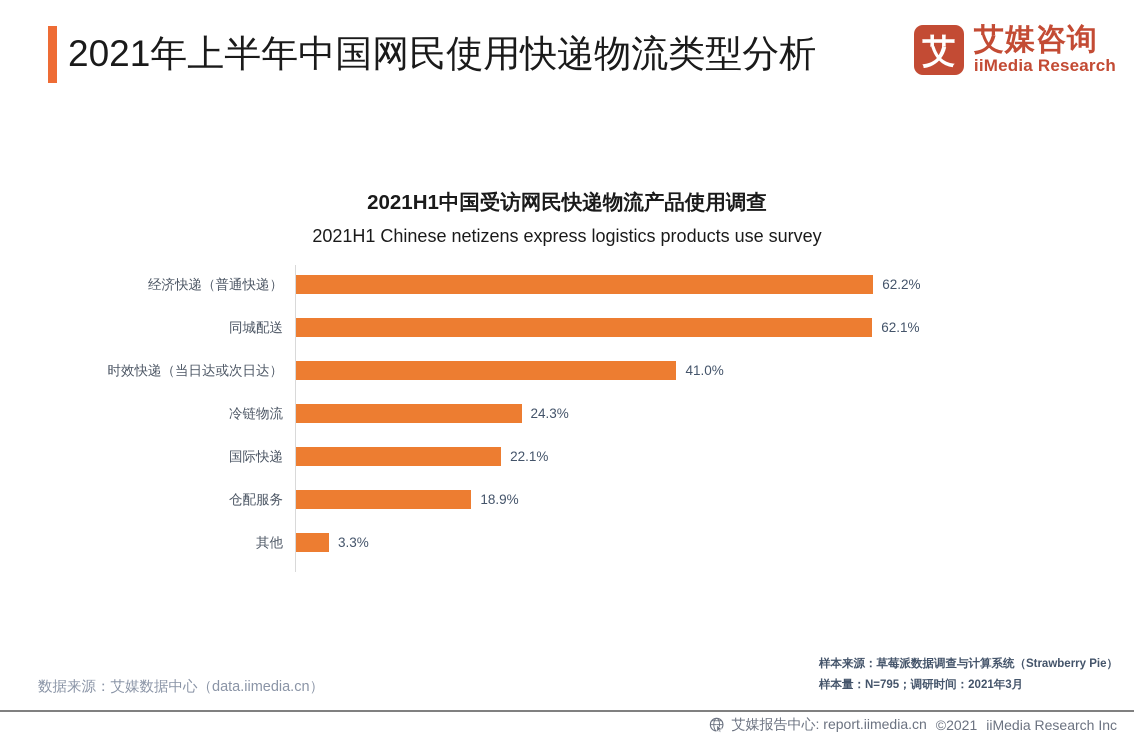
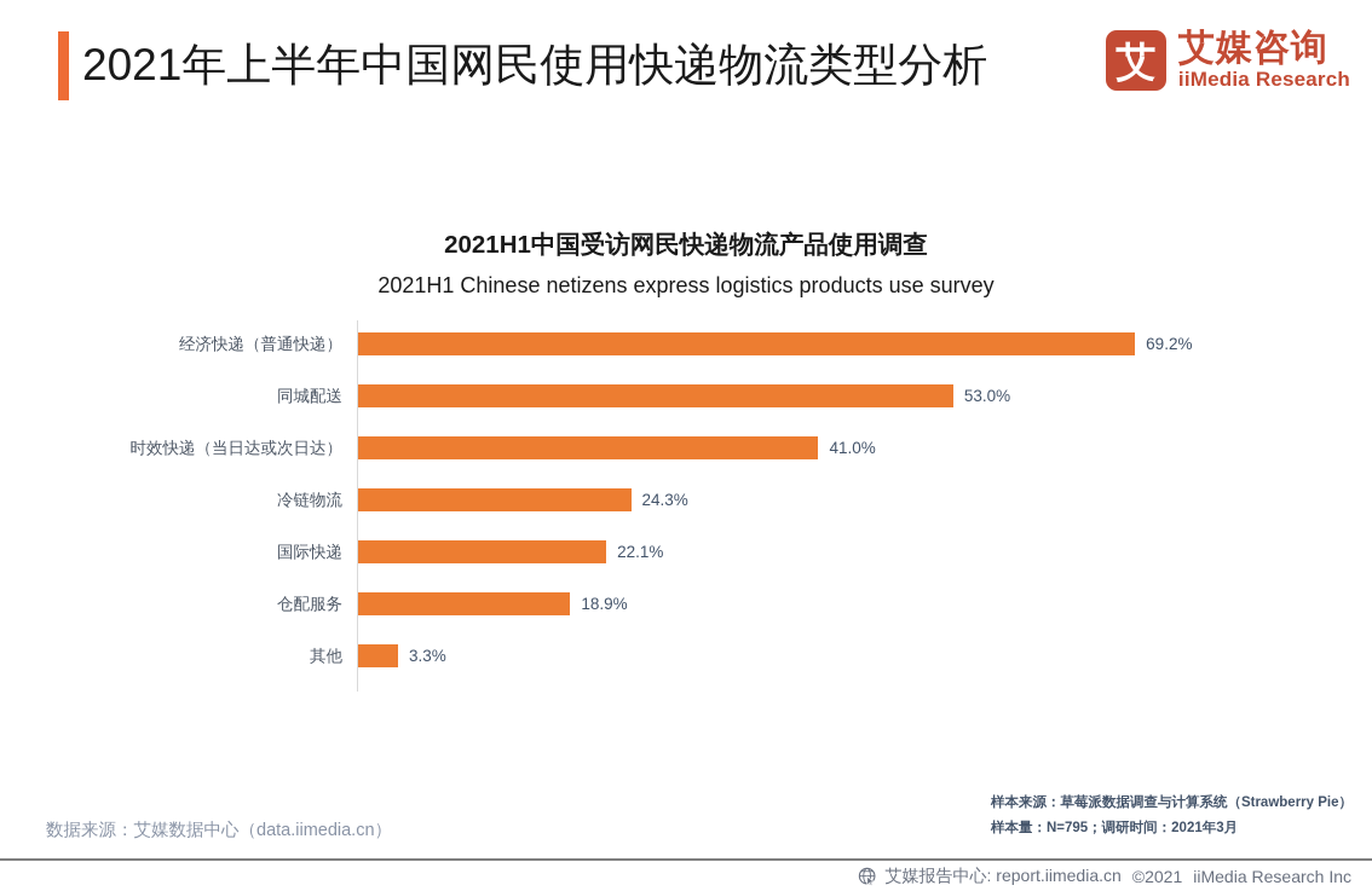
经济快递（普通快递）: 62.2% -> 69.2%
同城配送: 62.1% -> 53.0%
